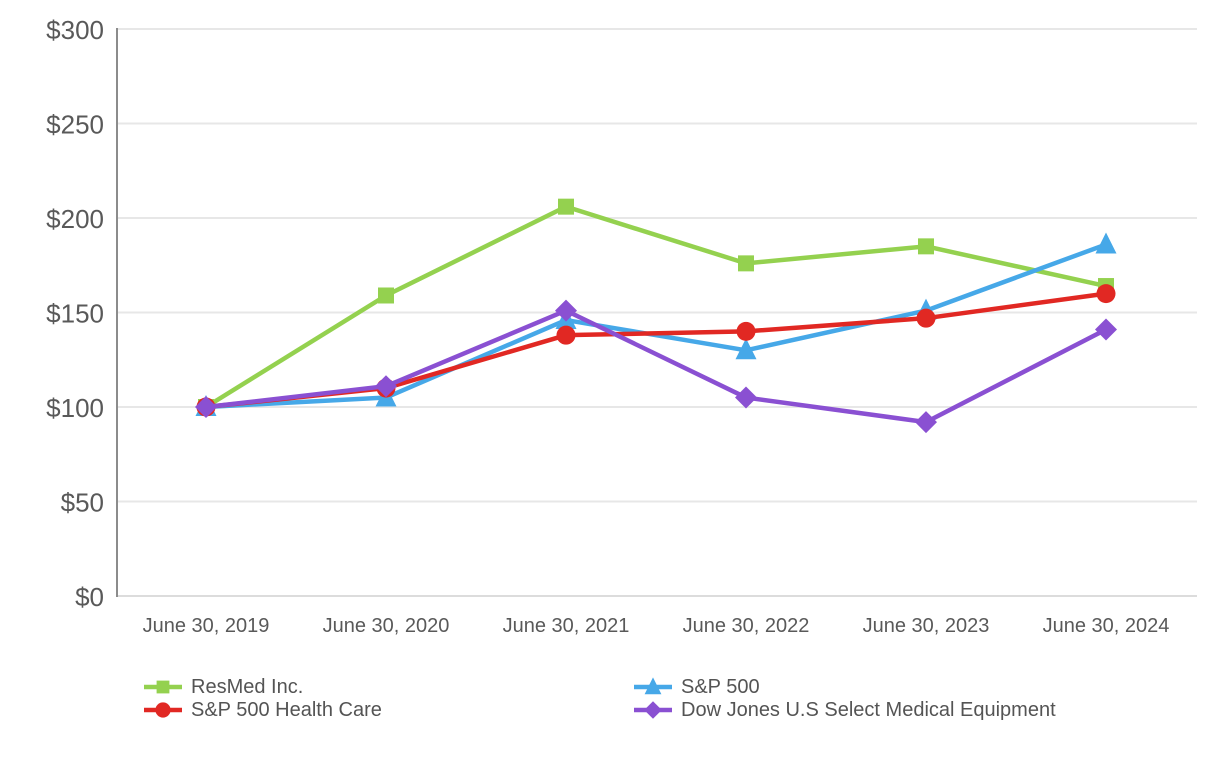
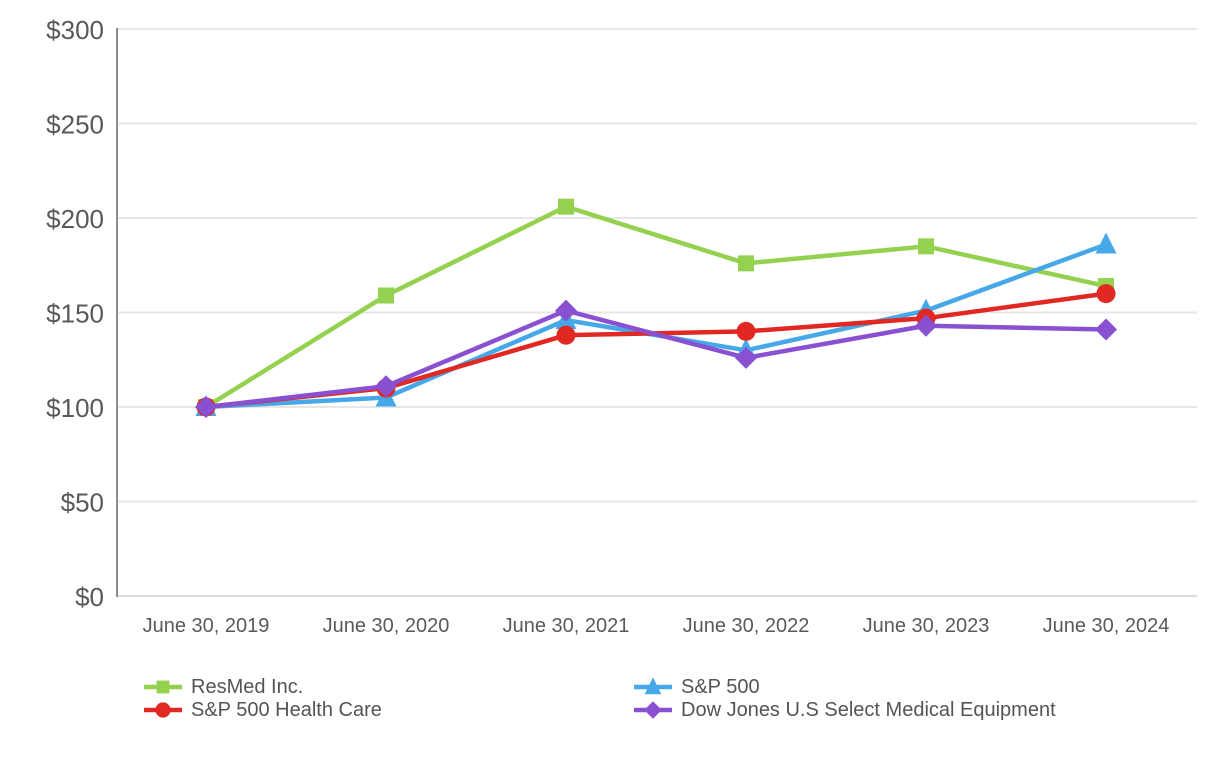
Dow Jones U.S Select Medical Equipment/June 30, 2022: $105 -> $126
Dow Jones U.S Select Medical Equipment/June 30, 2023: $92 -> $143
